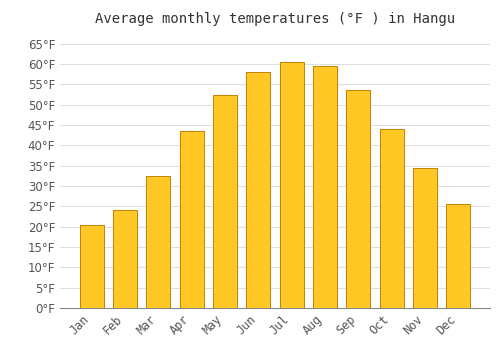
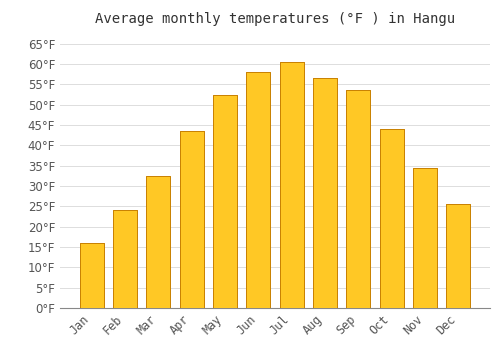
Jan: 20.5°F -> 16.0°F
Aug: 59.5°F -> 56.5°F
